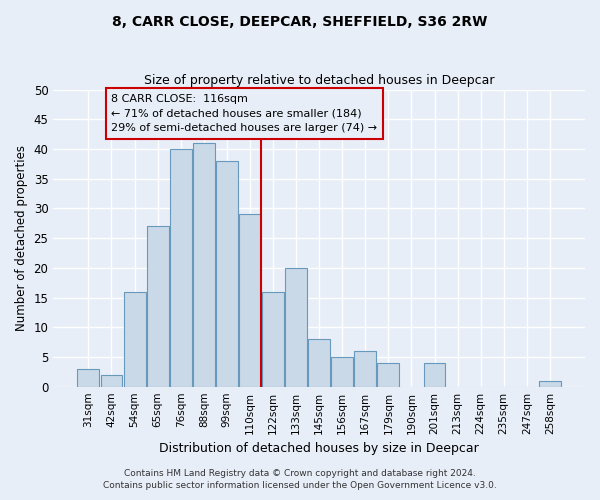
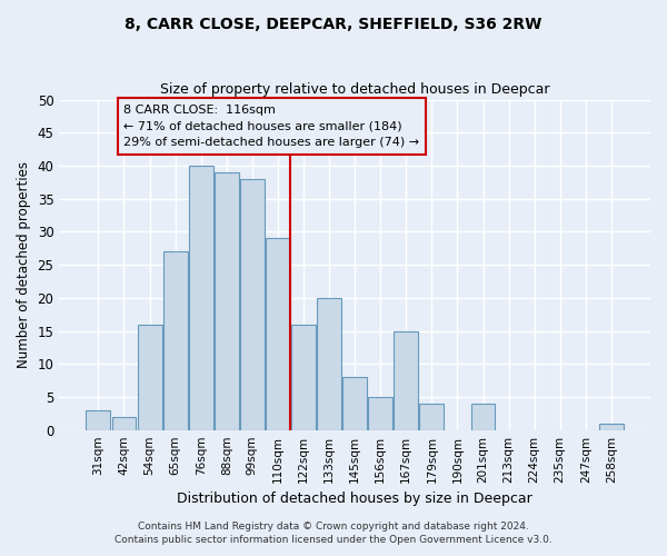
88sqm: 41 -> 39
167sqm: 6 -> 15
